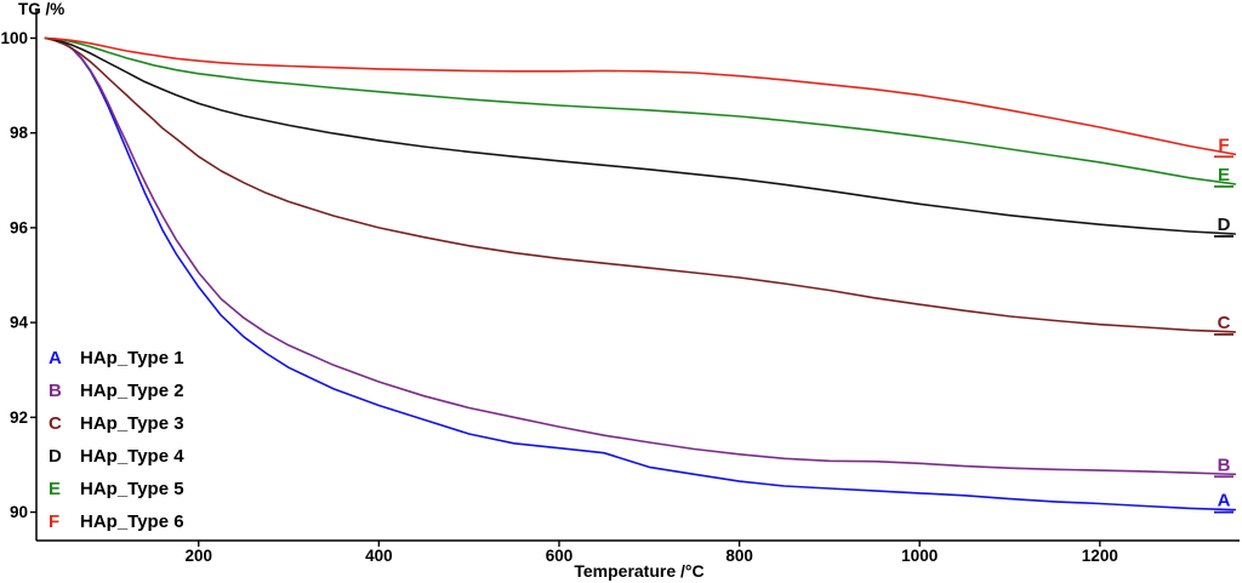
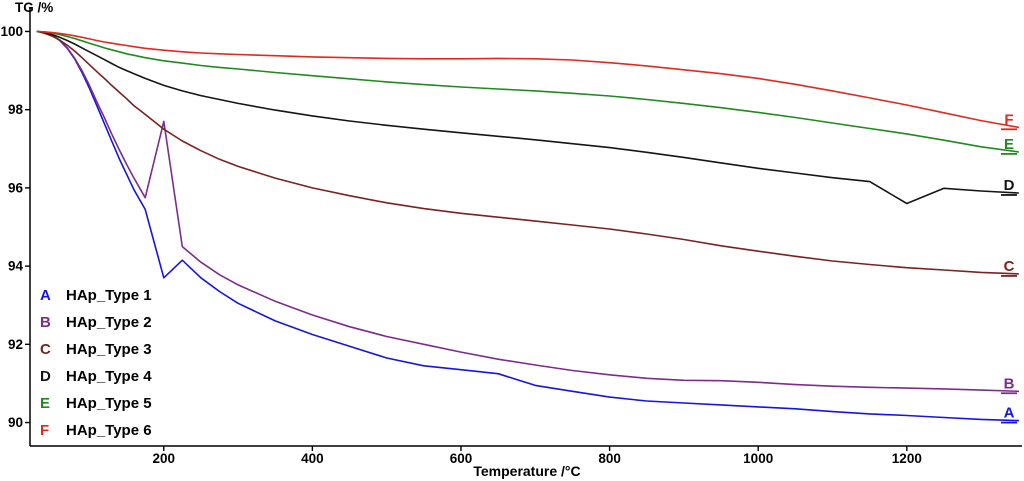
HAp_Type 1/200: 94.8 -> 93.7
HAp_Type 2/200: 95.0 -> 97.7
HAp_Type 4/1200: 96.1 -> 95.6
